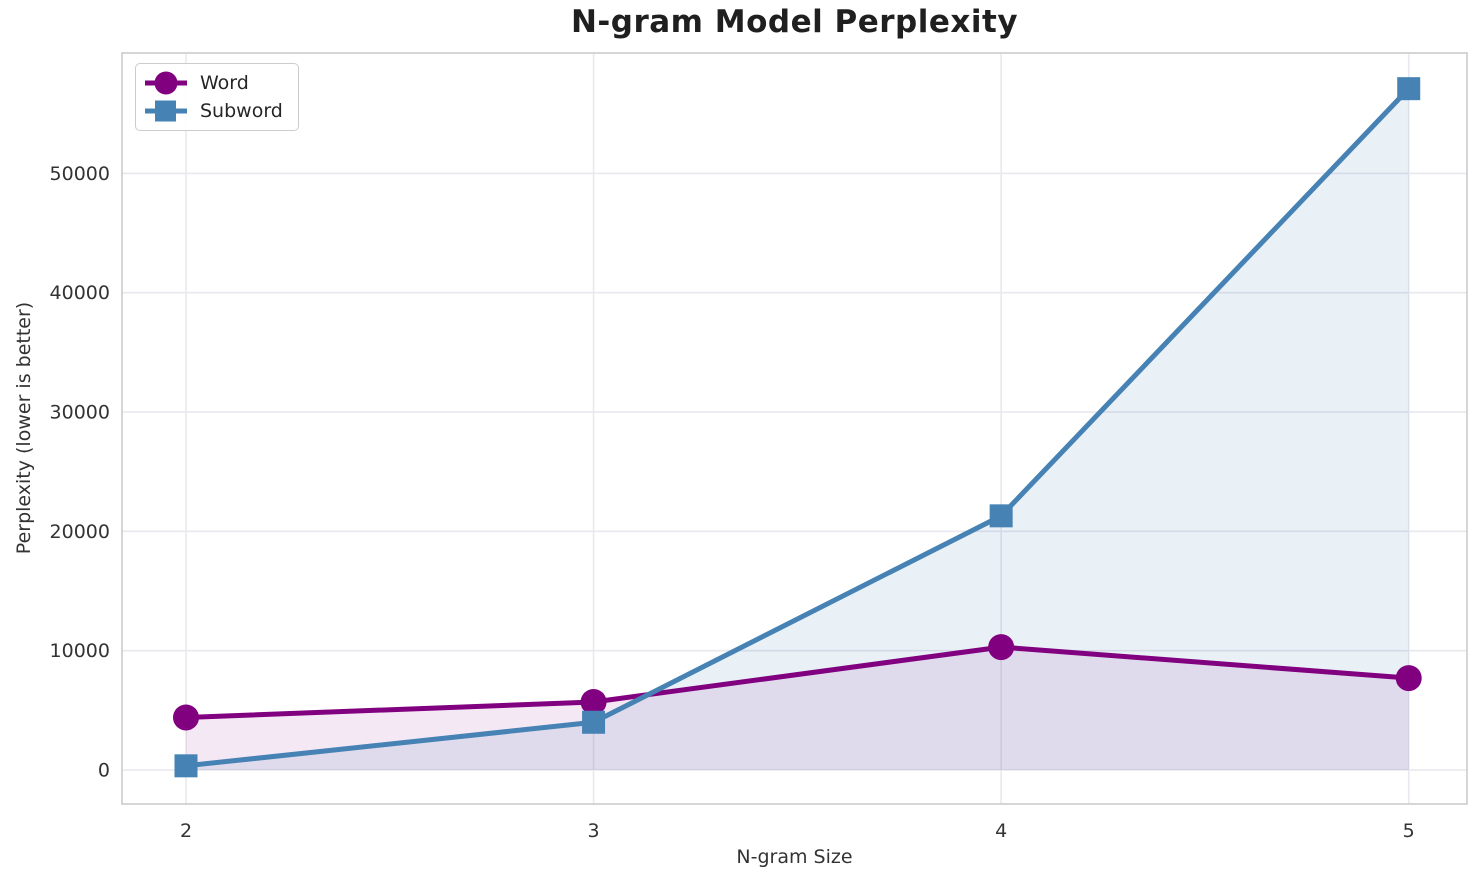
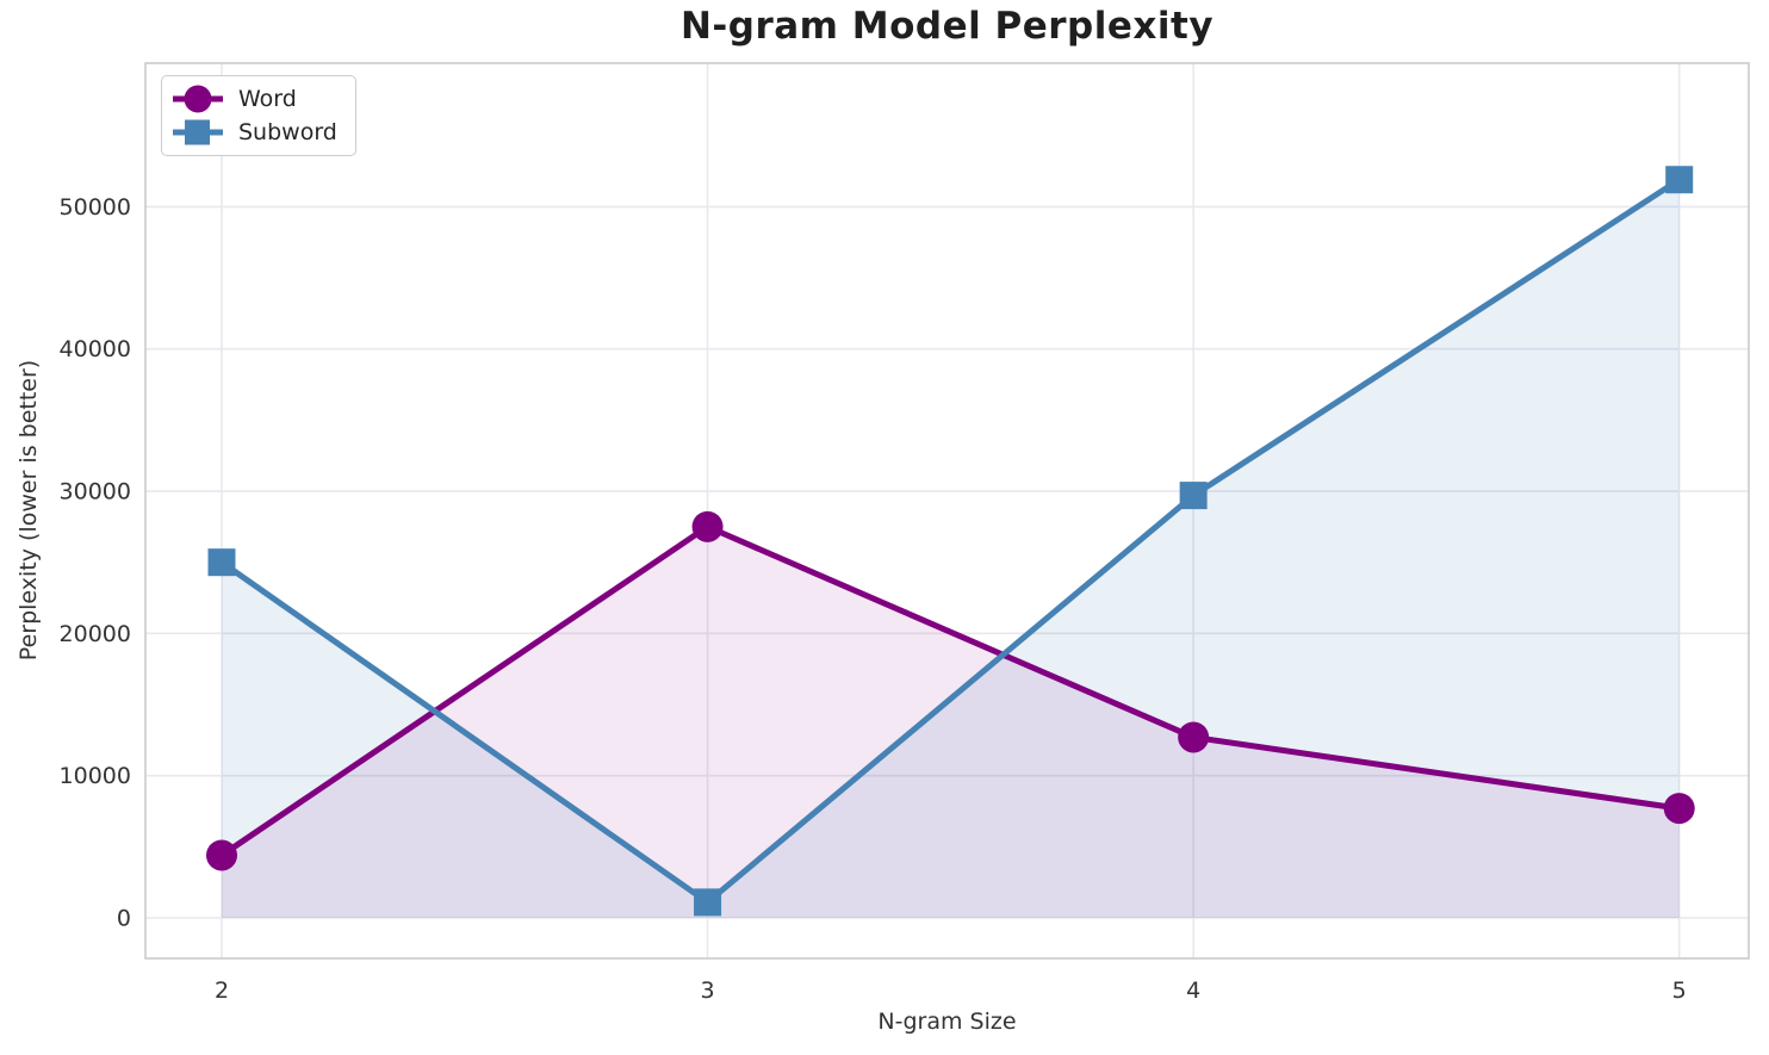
Subword/2: 400 -> 25000
Word/3: 5700 -> 27500
Subword/3: 4000 -> 1100
Word/4: 10300 -> 12700
Subword/4: 21300 -> 29700
Subword/5: 57100 -> 51900
